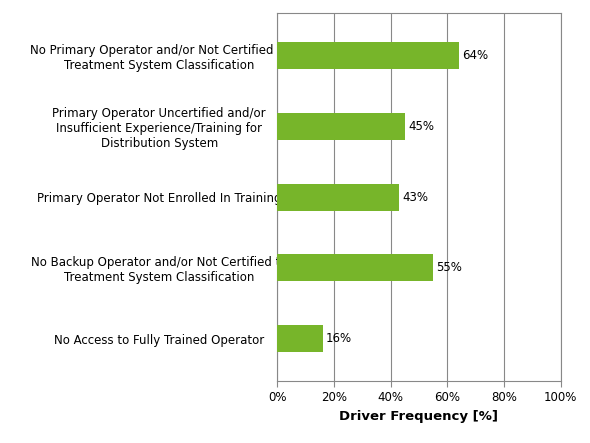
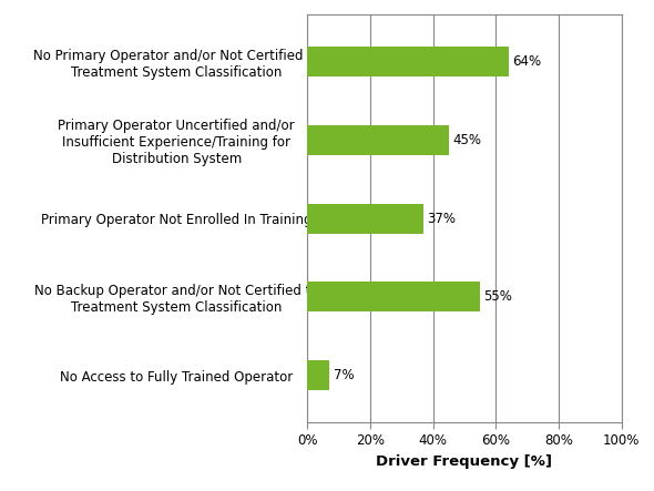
Primary Operator Not Enrolled In Training: 43% -> 37%
No Access to Fully Trained Operator: 16% -> 7%
